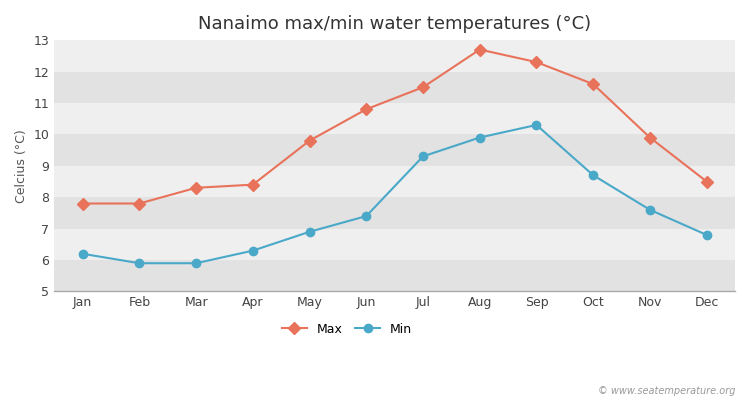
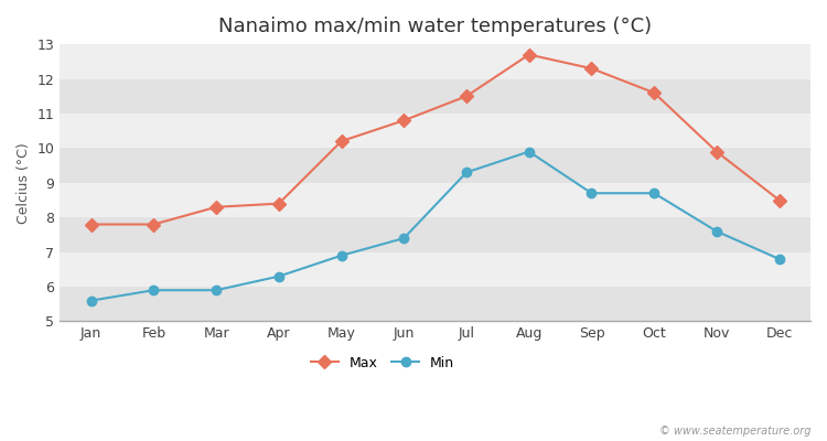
Min/Jan: 6.2 -> 5.6
Max/May: 9.8 -> 10.2
Min/Sep: 10.3 -> 8.7
